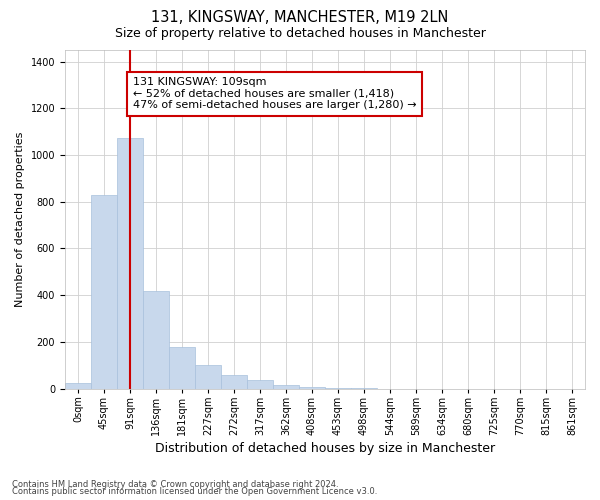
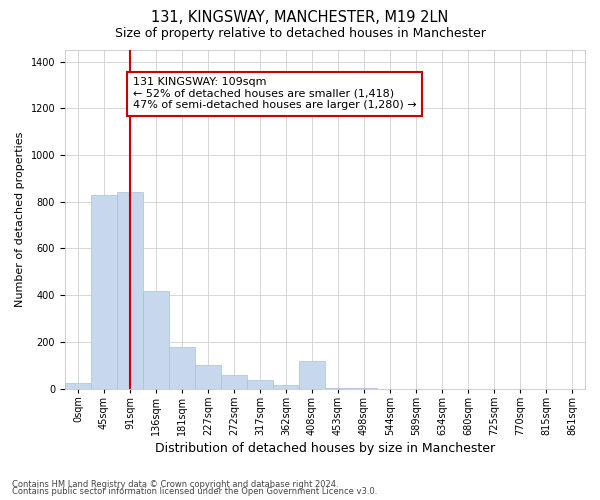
91sqm: 1075 -> 840
408sqm: 5 -> 120
